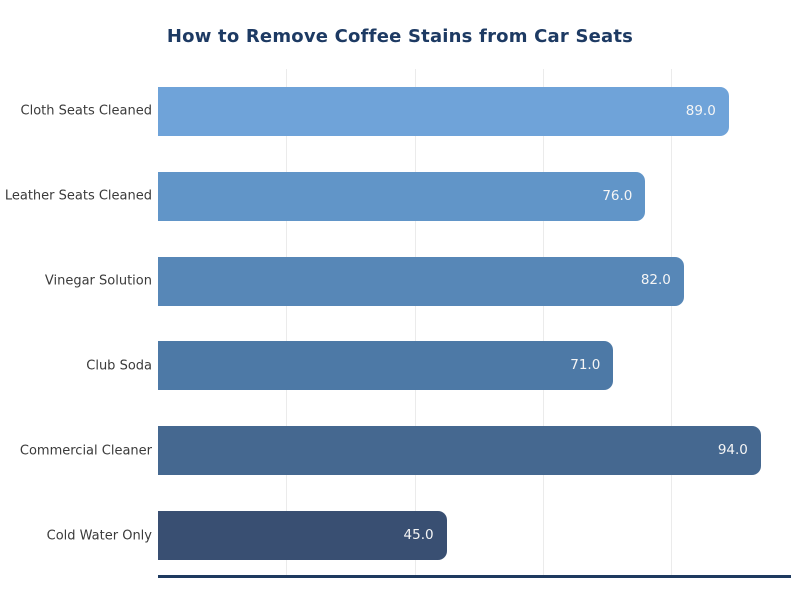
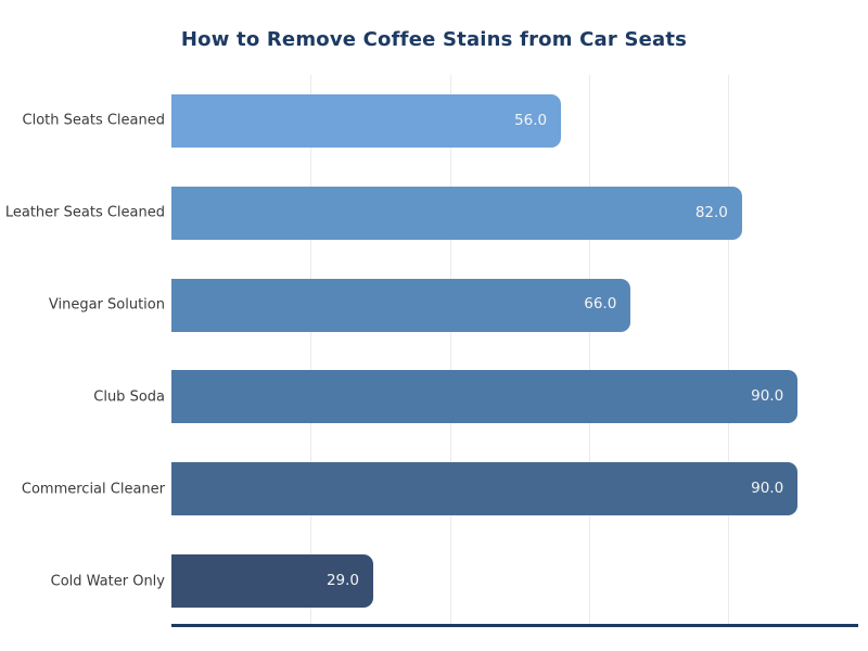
Cloth Seats Cleaned: 89.0 -> 56.0
Leather Seats Cleaned: 76.0 -> 82.0
Vinegar Solution: 82.0 -> 66.0
Club Soda: 71.0 -> 90.0
Commercial Cleaner: 94.0 -> 90.0
Cold Water Only: 45.0 -> 29.0
